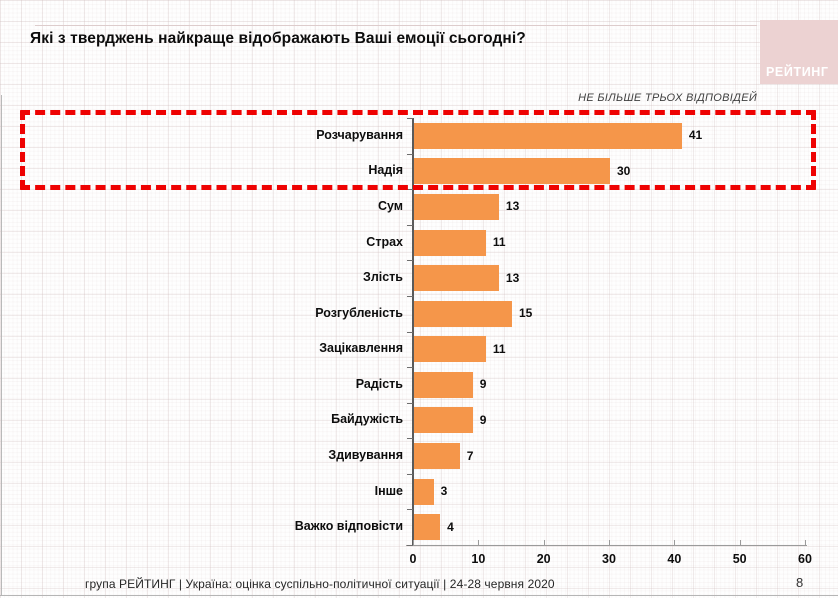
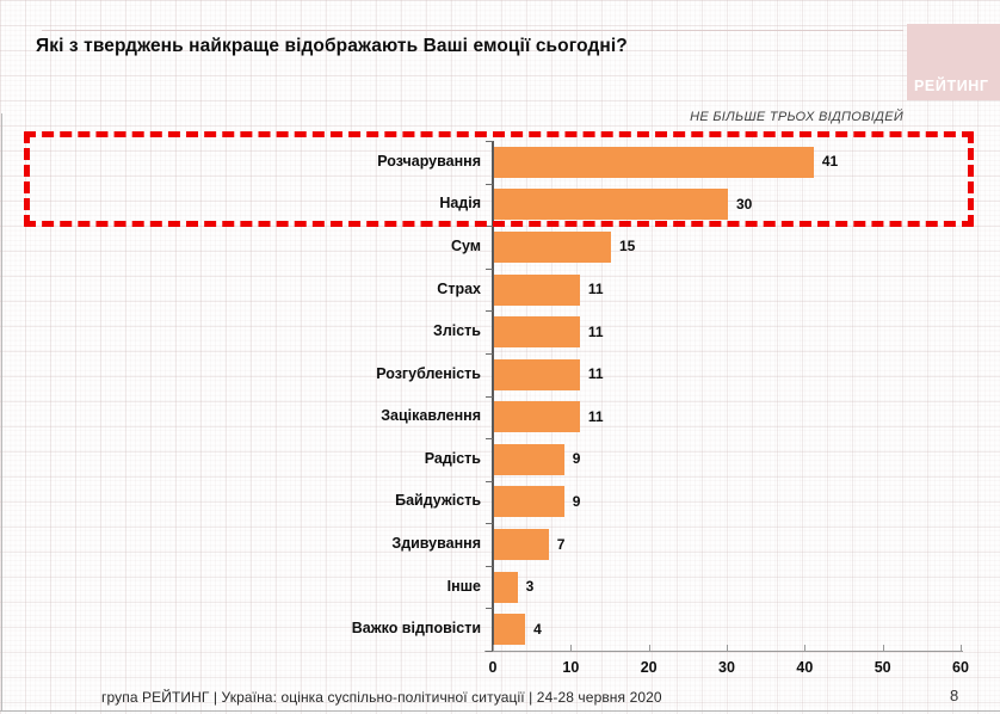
Сум: 13 -> 15
Злість: 13 -> 11
Розгубленість: 15 -> 11
